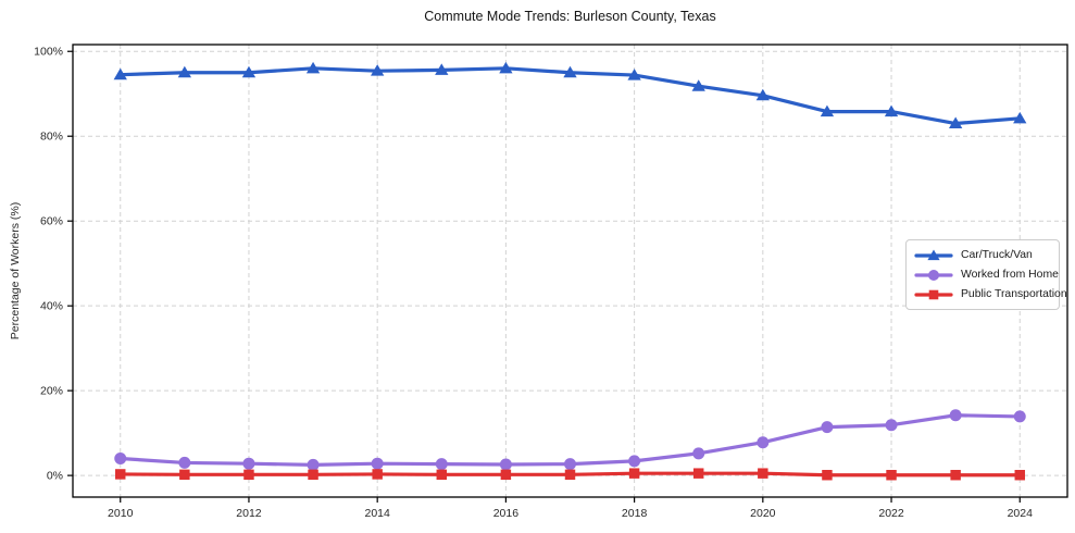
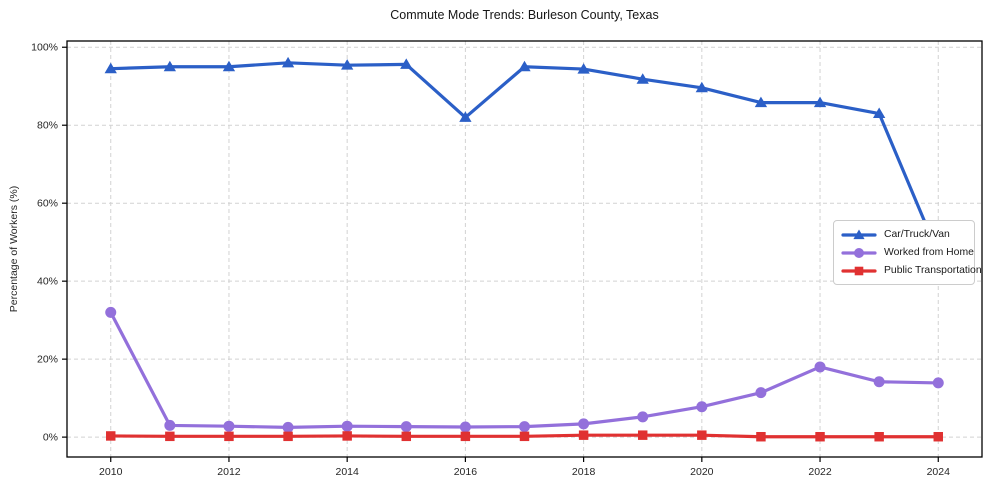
Worked from Home/2010: 4% -> 32%
Car/Truck/Van/2016: 96% -> 82%
Worked from Home/2022: 12% -> 18%
Car/Truck/Van/2024: 84% -> 47%
